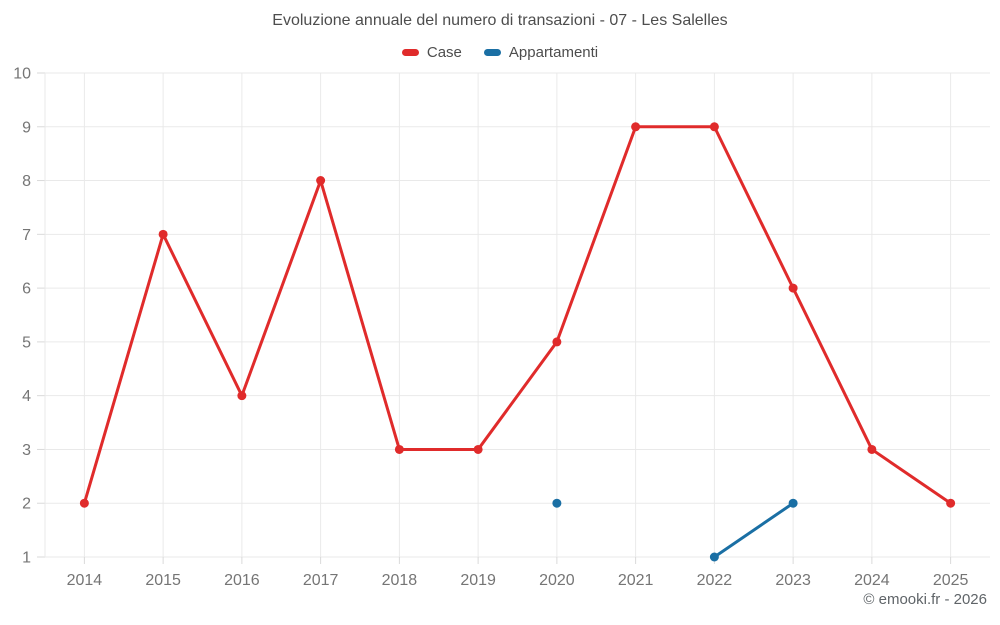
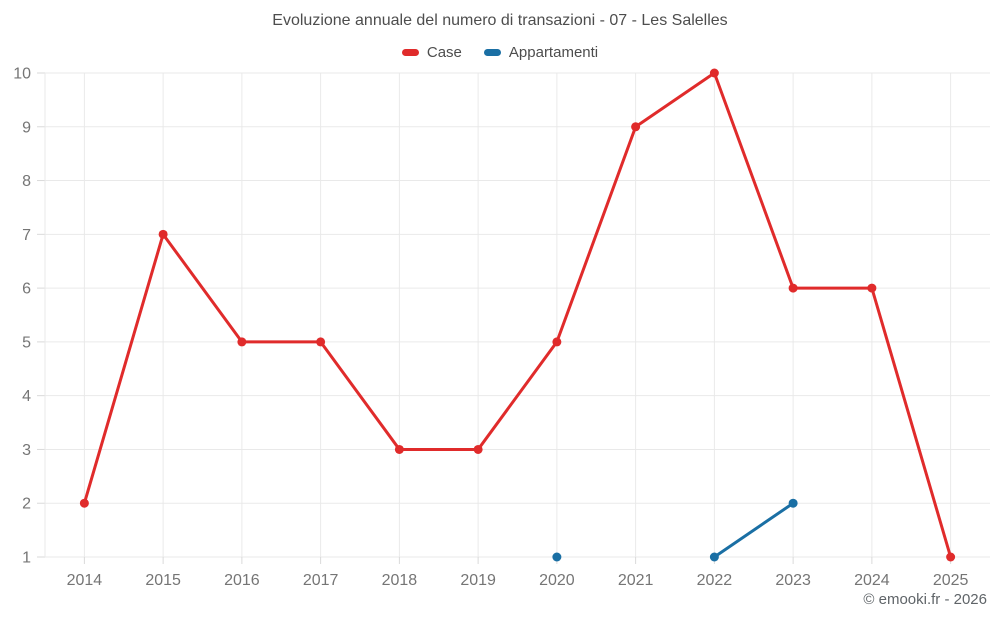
Case/2016: 4 -> 5
Case/2017: 8 -> 5
Appartamenti/2020: 2 -> 1
Case/2022: 9 -> 10
Case/2024: 3 -> 6
Case/2025: 2 -> 1
